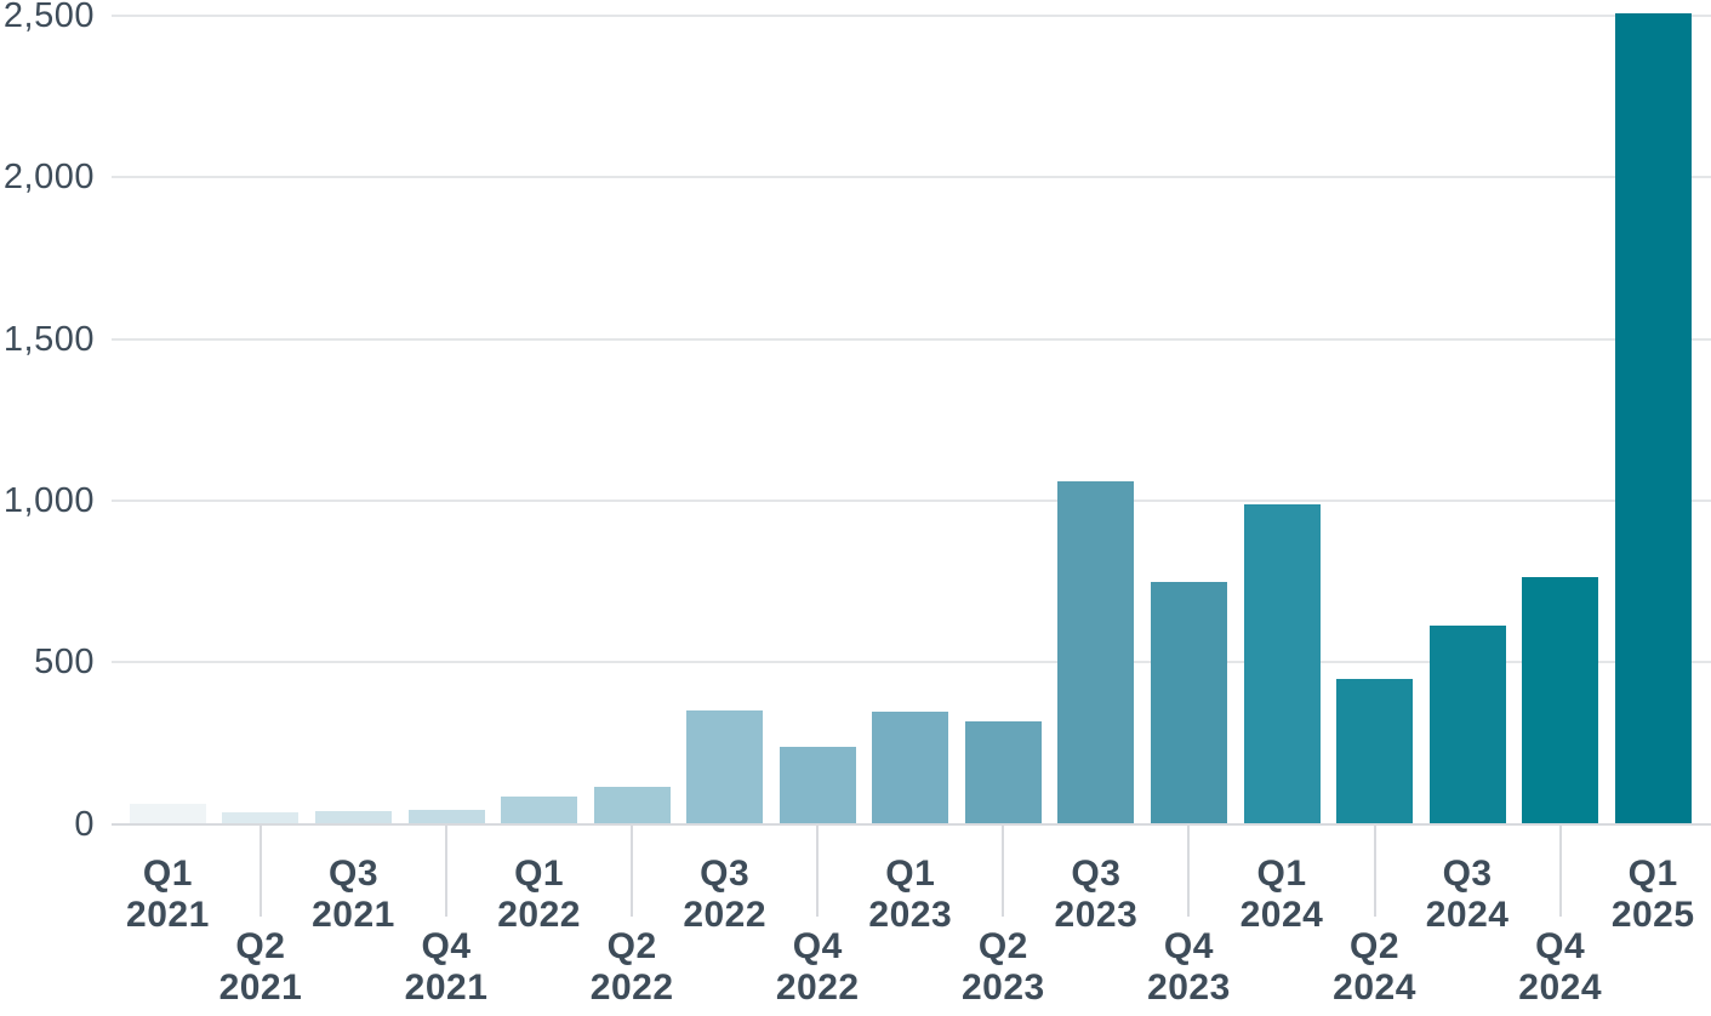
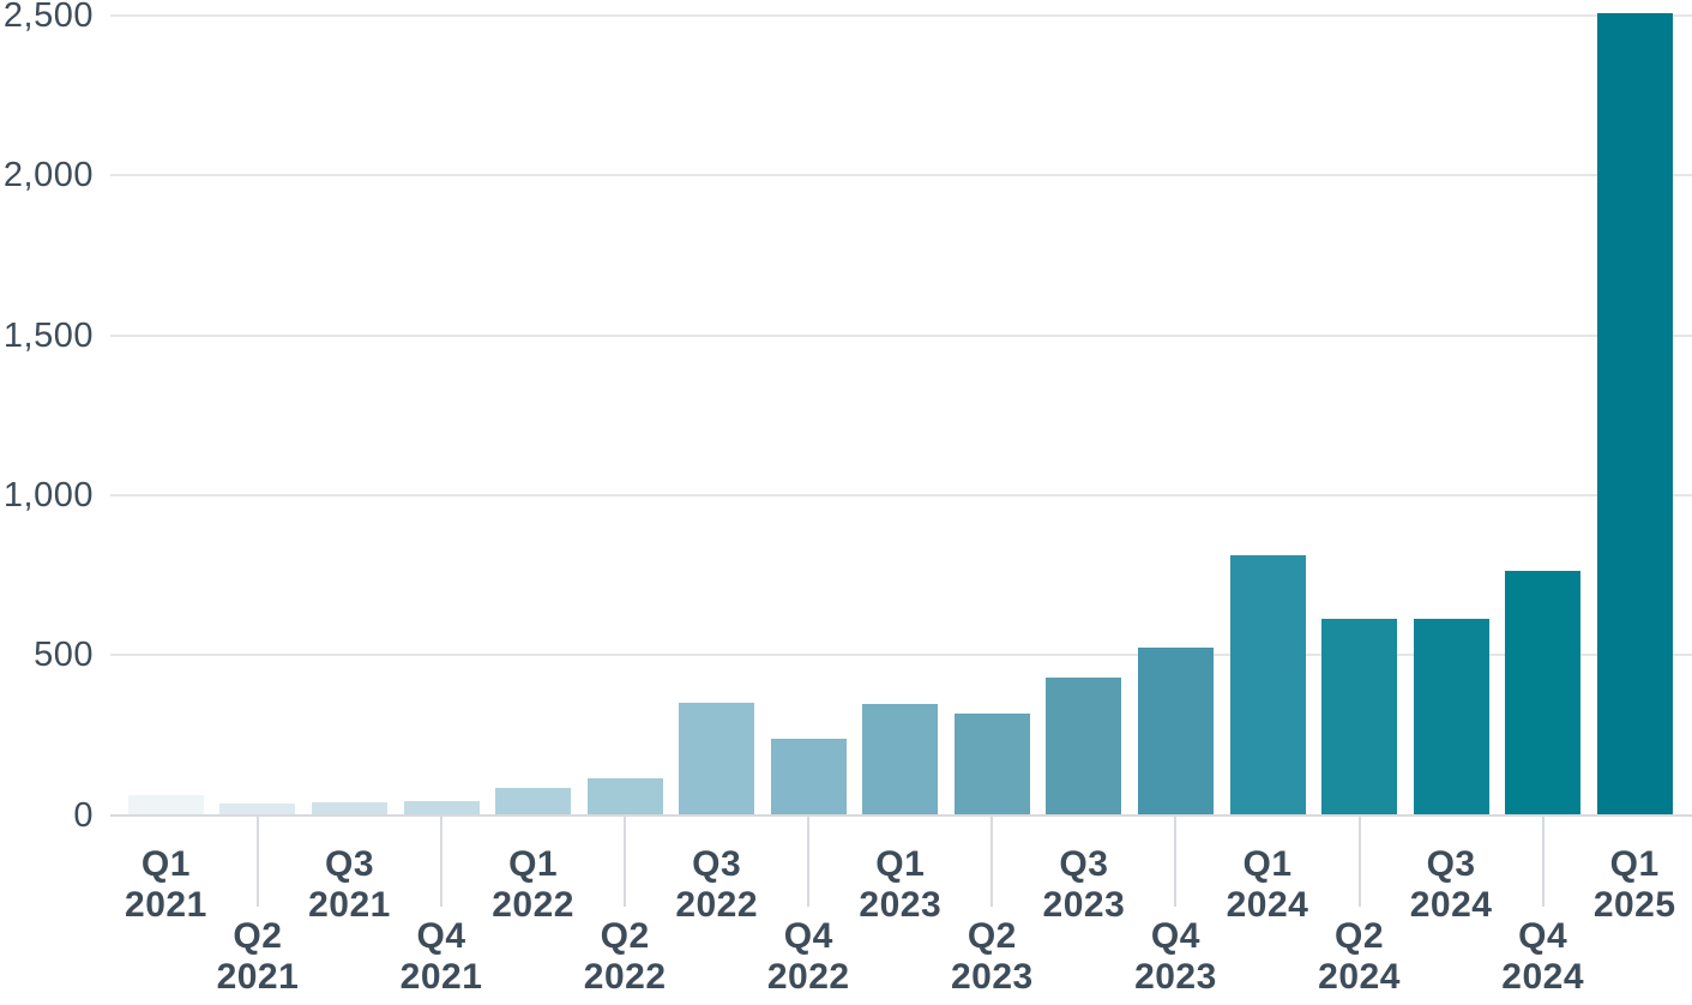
Q3 2023: 1060 -> 430
Q4 2023: 750 -> 520
Q1 2024: 990 -> 810
Q2 2024: 450 -> 610
